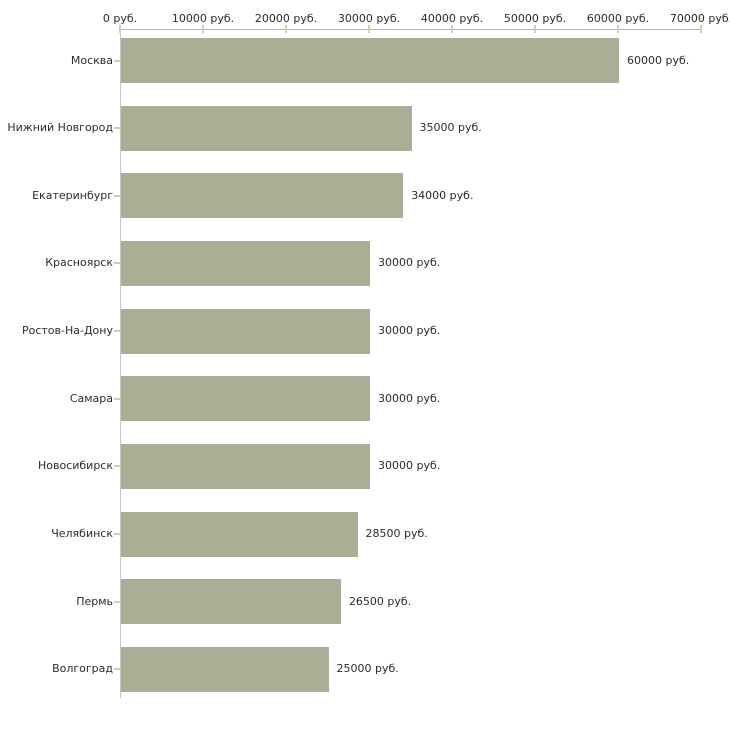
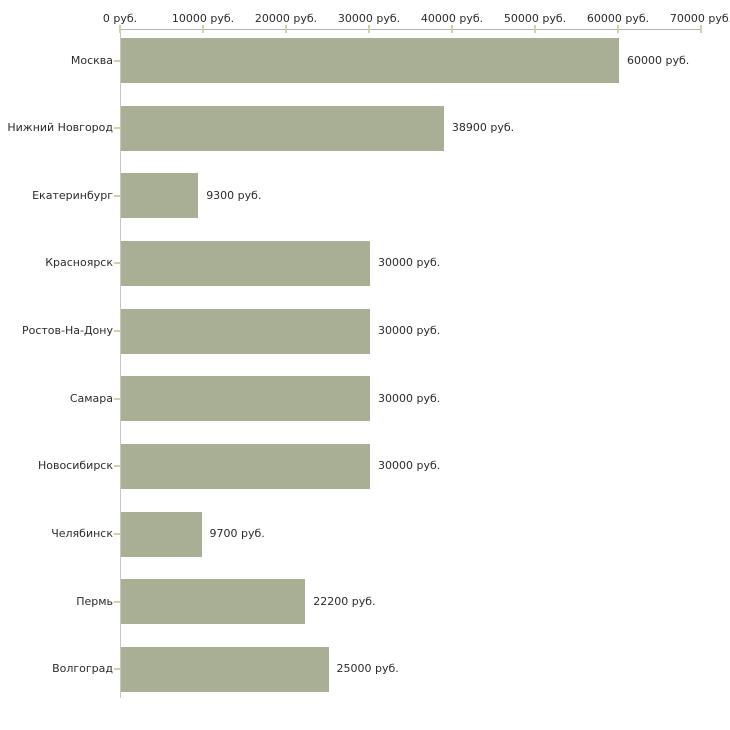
Нижний Новгород: 35000 -> 38900
Екатеринбург: 34000 -> 9300
Челябинск: 28500 -> 9700
Пермь: 26500 -> 22200
